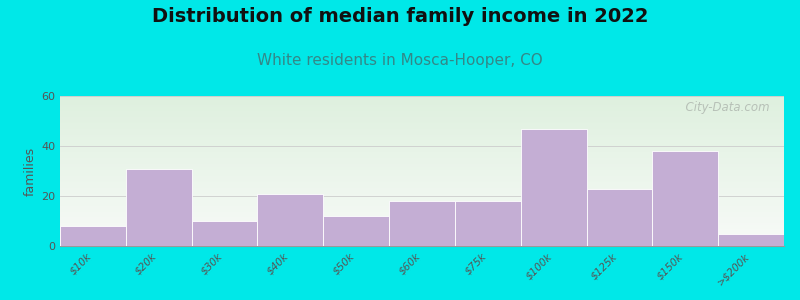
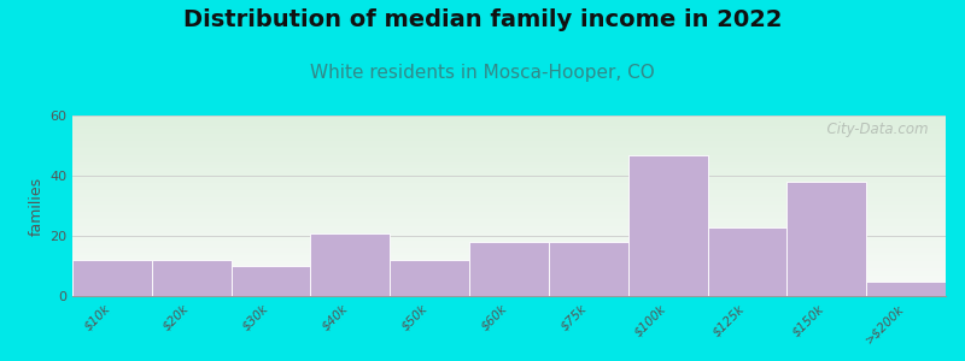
$10k: 8 -> 12
$20k: 31 -> 12
